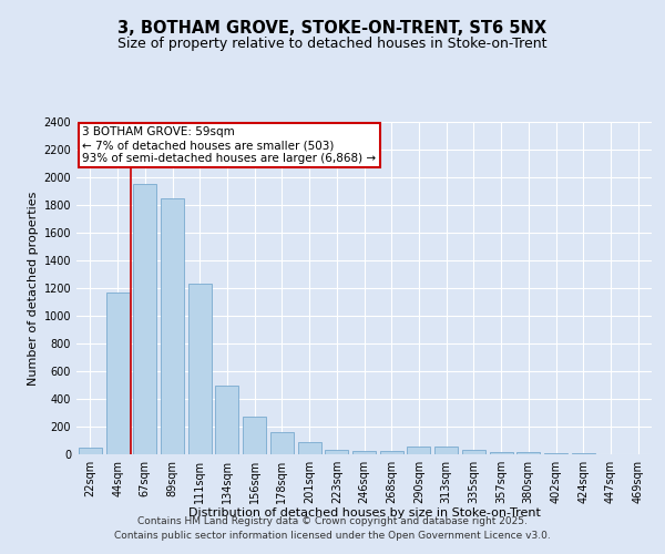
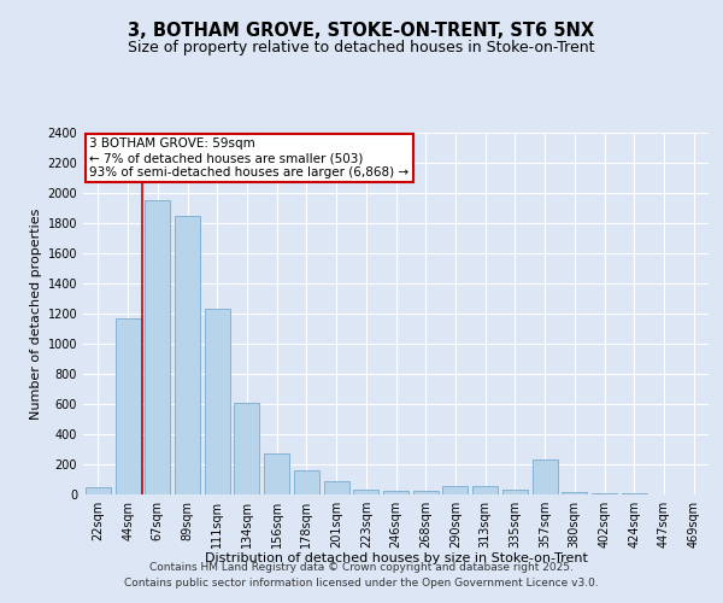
134sqm: 500 -> 610
357sqm: 20 -> 230
